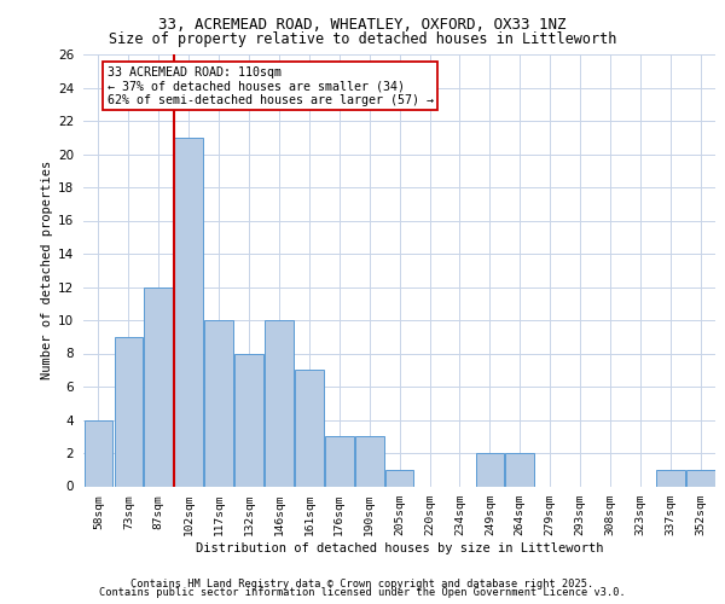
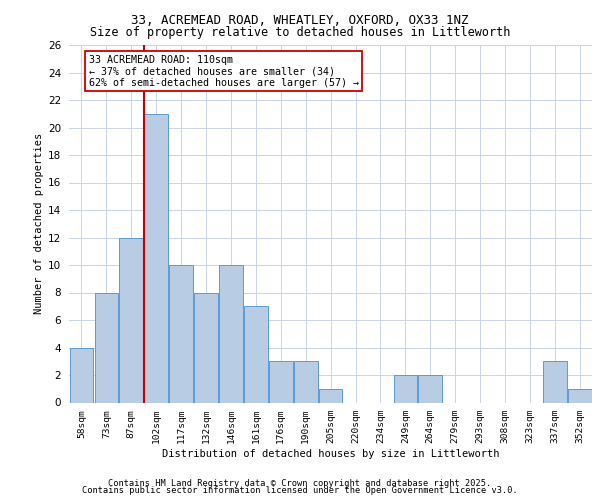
73sqm: 9 -> 8
337sqm: 1 -> 3
